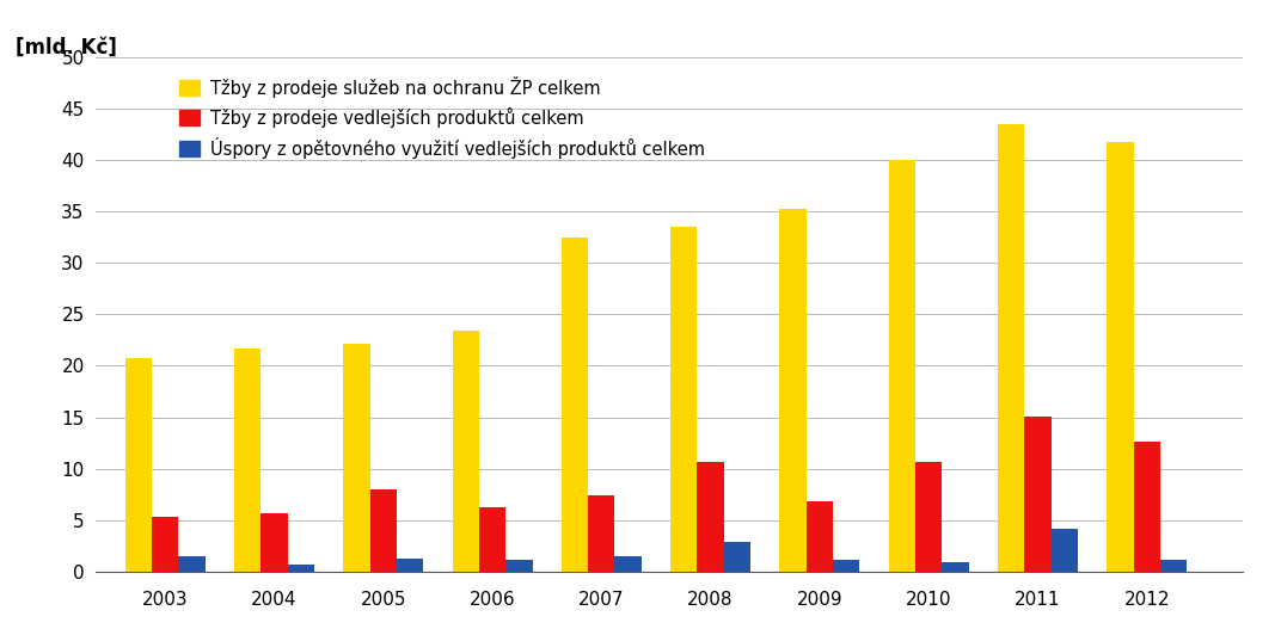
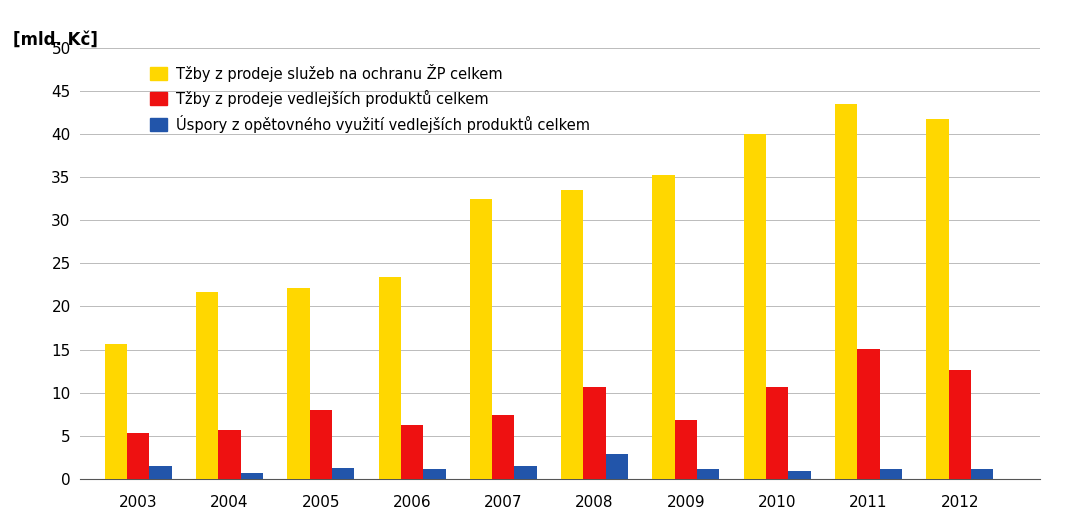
Tžby z prodeje služeb na ochranu ŽP celkem/2003: 20.8 -> 15.6
Úspory z opětovného využití vedlejších produktů celkem/2011: 4.2 -> 1.1
